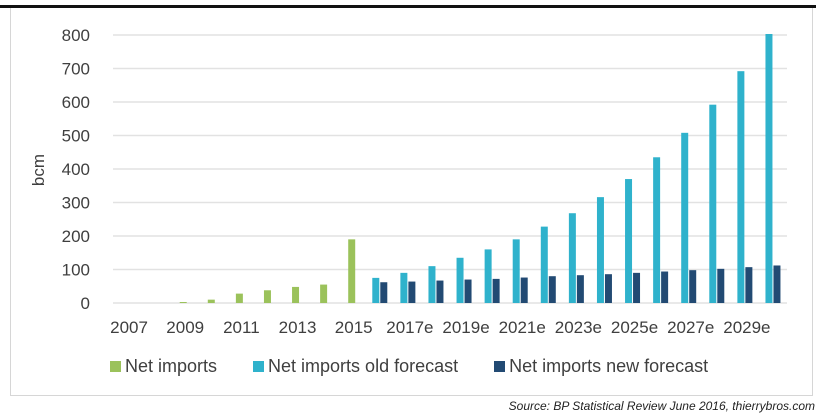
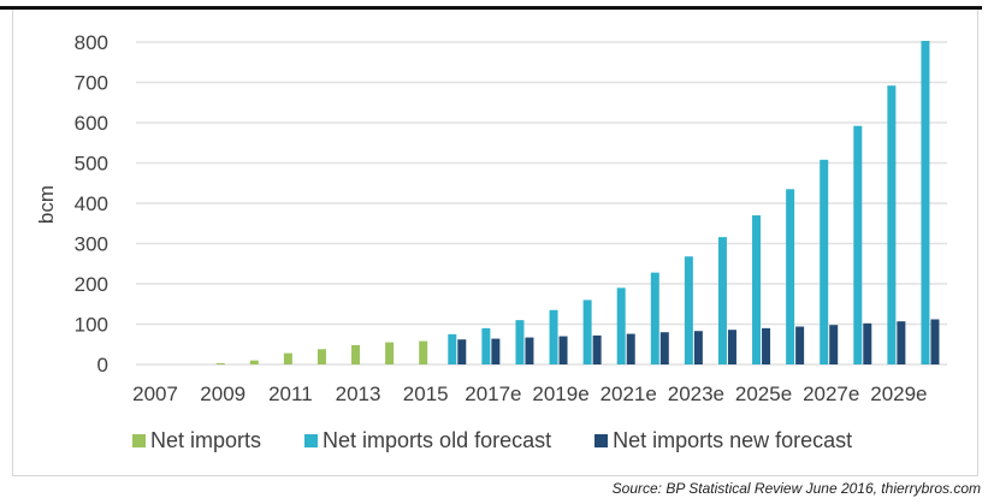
Net imports/2015: 190 -> 60
